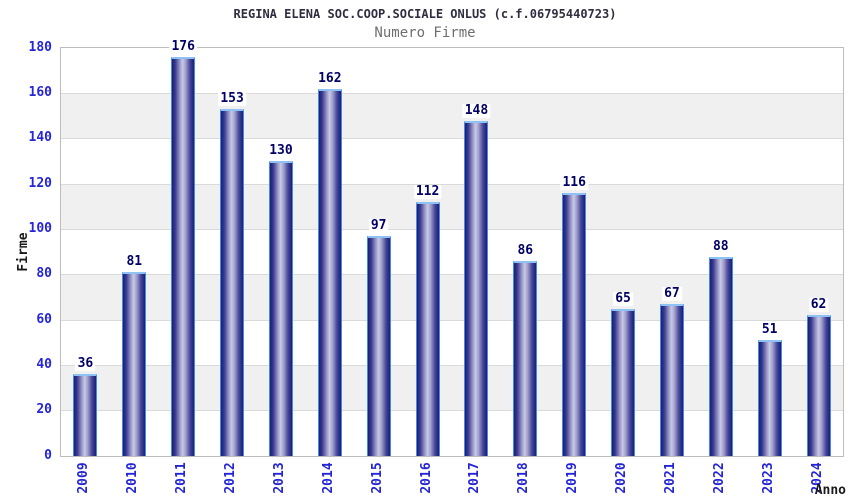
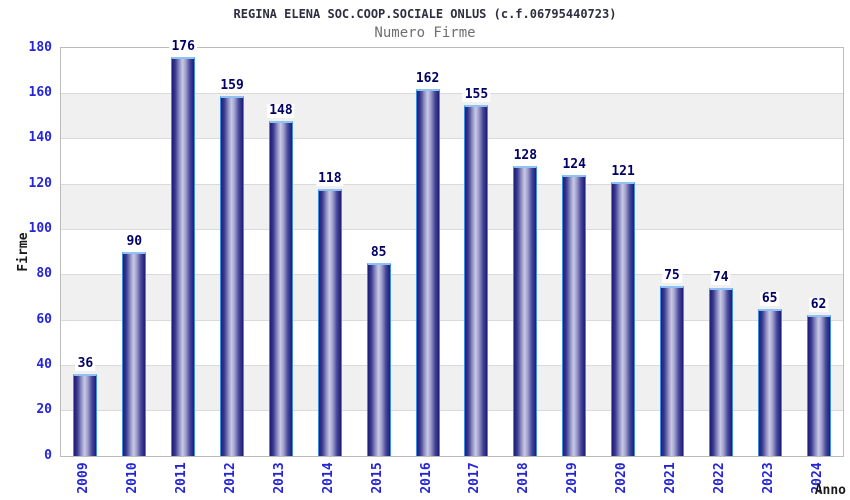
2010: 81 -> 90
2012: 153 -> 159
2013: 130 -> 148
2014: 162 -> 118
2015: 97 -> 85
2016: 112 -> 162
2017: 148 -> 155
2018: 86 -> 128
2019: 116 -> 124
2020: 65 -> 121
2021: 67 -> 75
2022: 88 -> 74
2023: 51 -> 65
